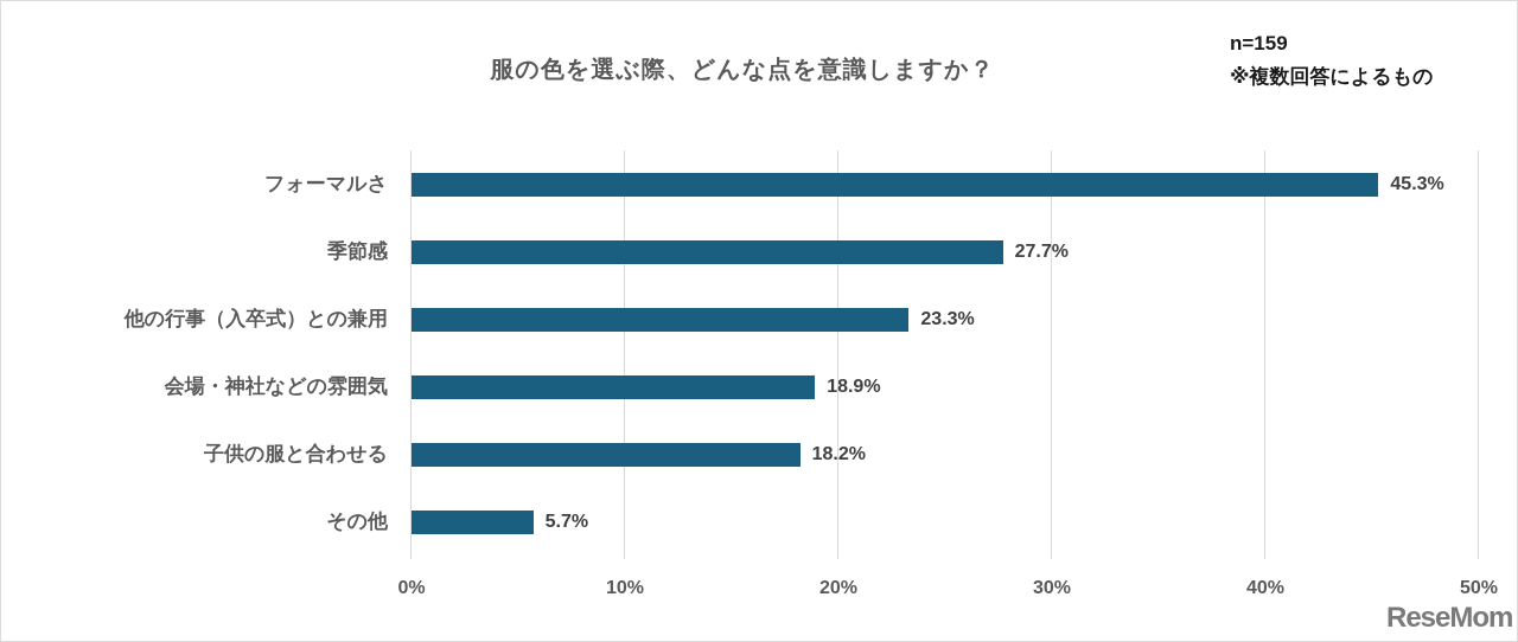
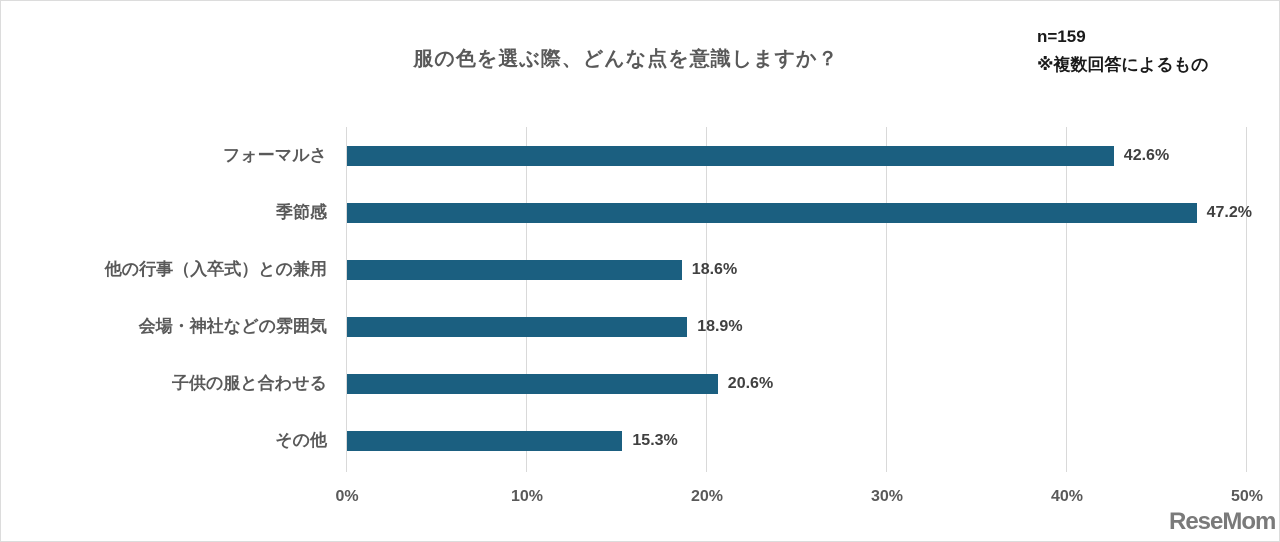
フォーマルさ: 45.3% -> 42.6%
季節感: 27.7% -> 47.2%
他の行事（入卒式）との兼用: 23.3% -> 18.6%
子供の服と合わせる: 18.2% -> 20.6%
その他: 5.7% -> 15.3%
